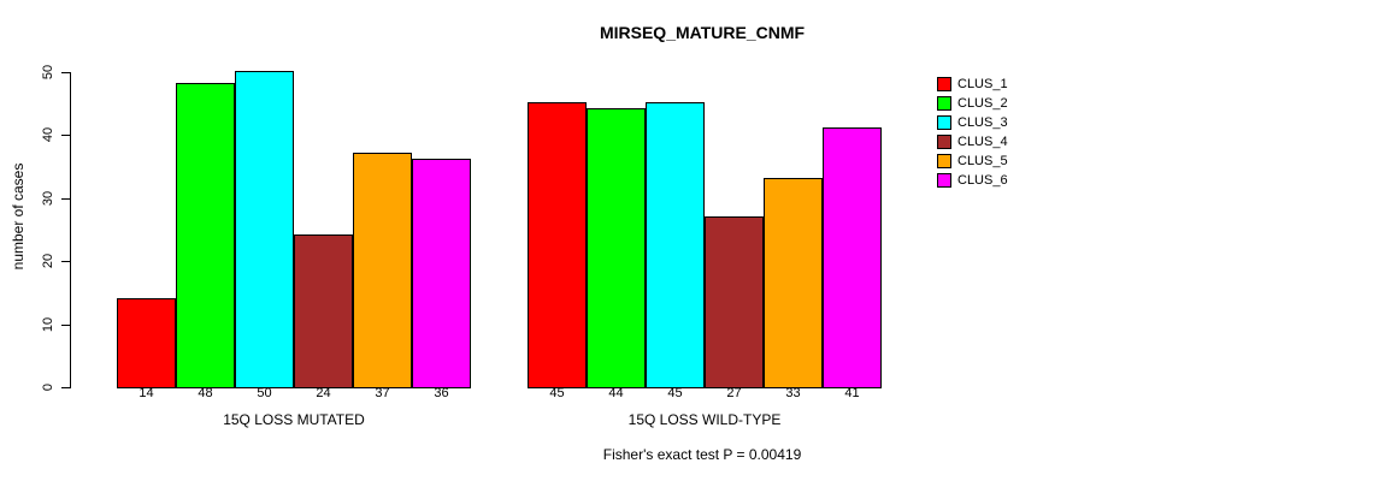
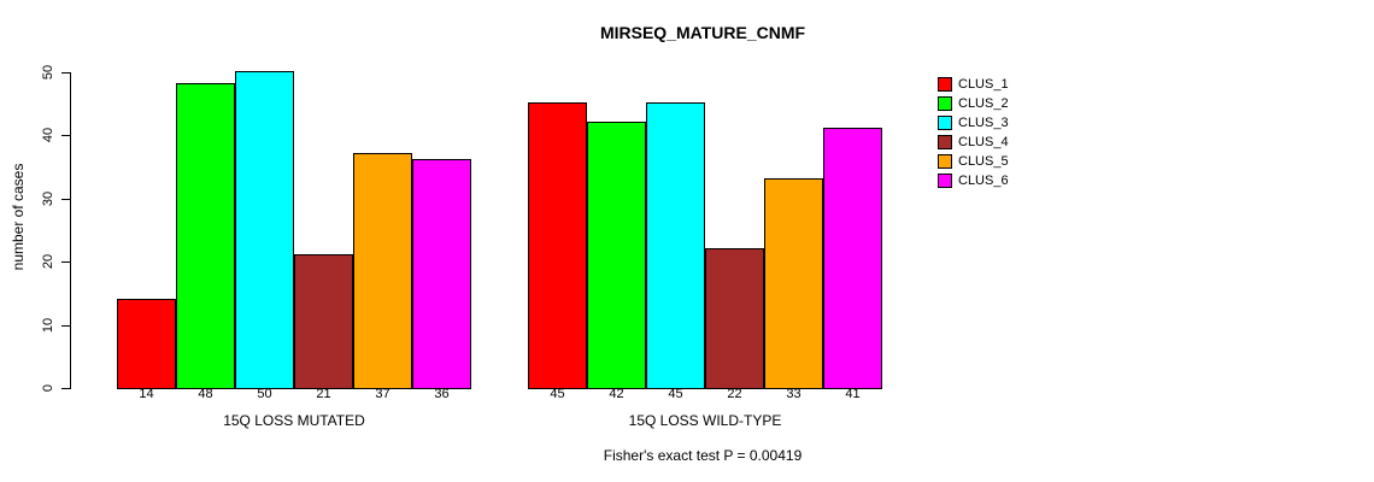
CLUS_4/15Q LOSS MUTATED: 24 -> 21
CLUS_2/15Q LOSS WILD-TYPE: 44 -> 42
CLUS_4/15Q LOSS WILD-TYPE: 27 -> 22
